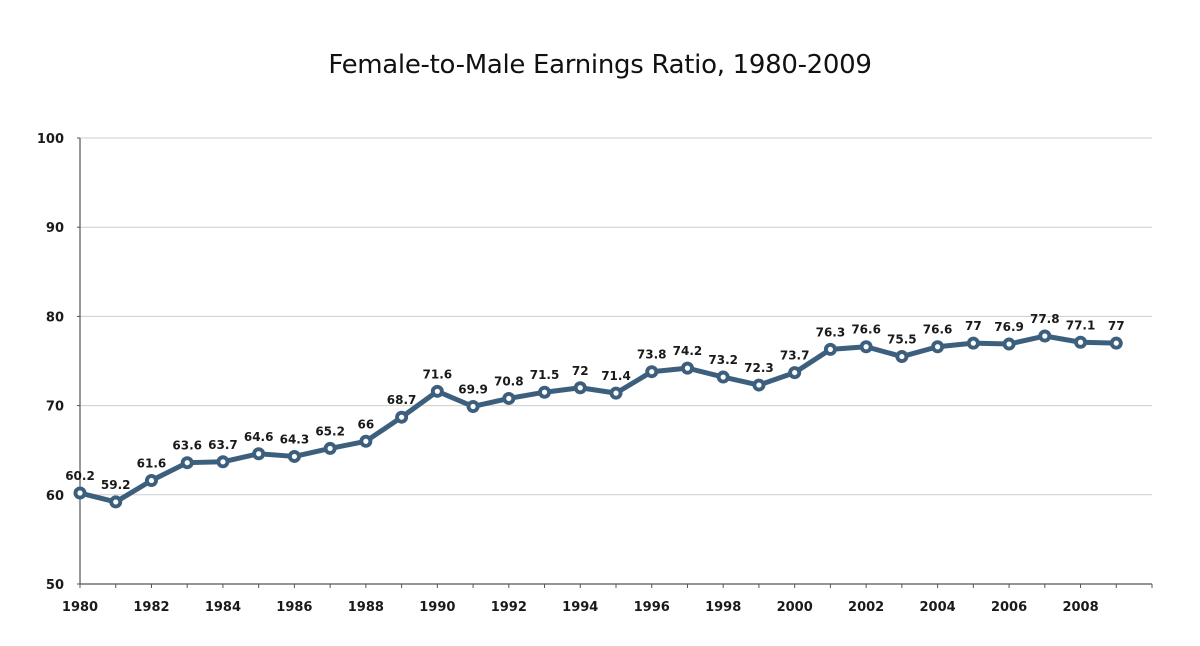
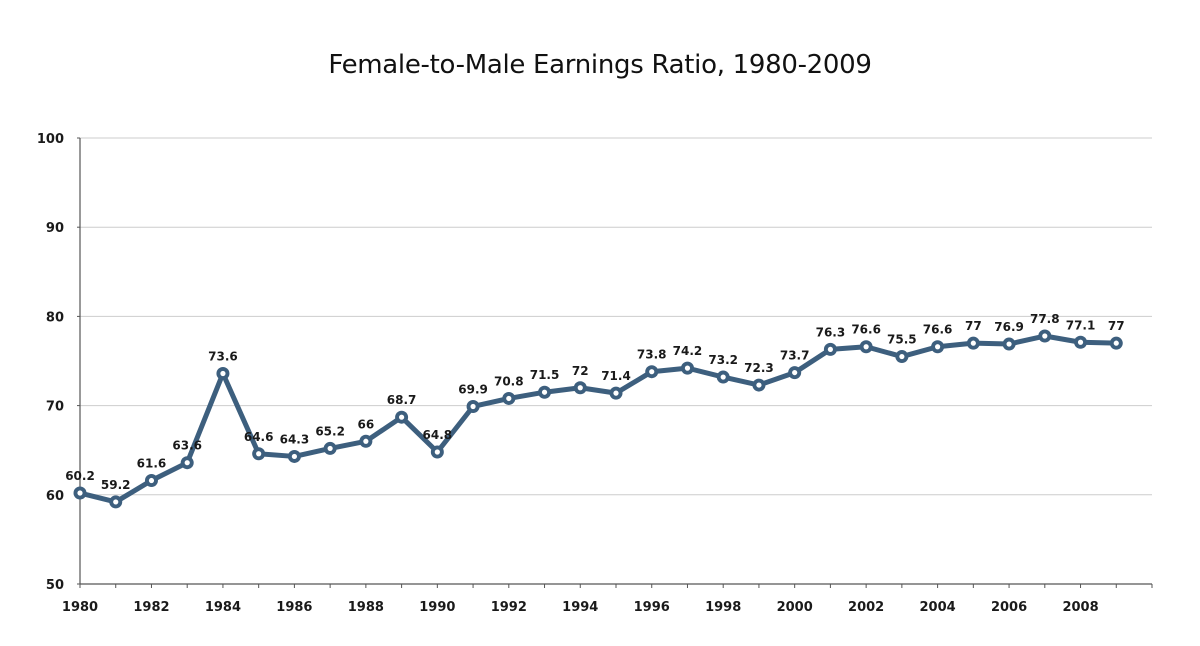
1984: 63.7 -> 73.6
1990: 71.6 -> 64.8
